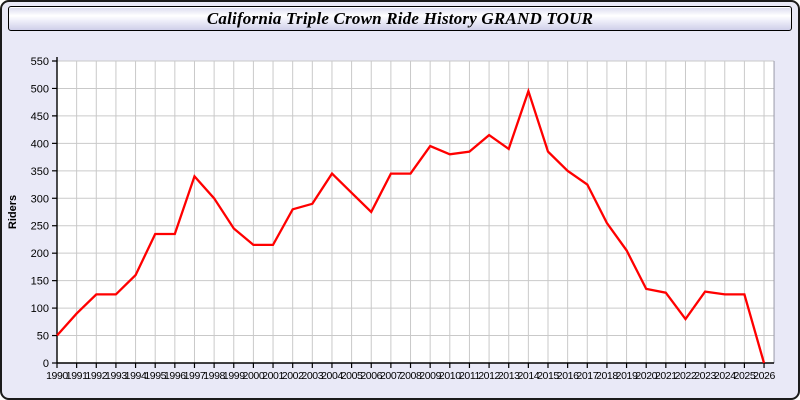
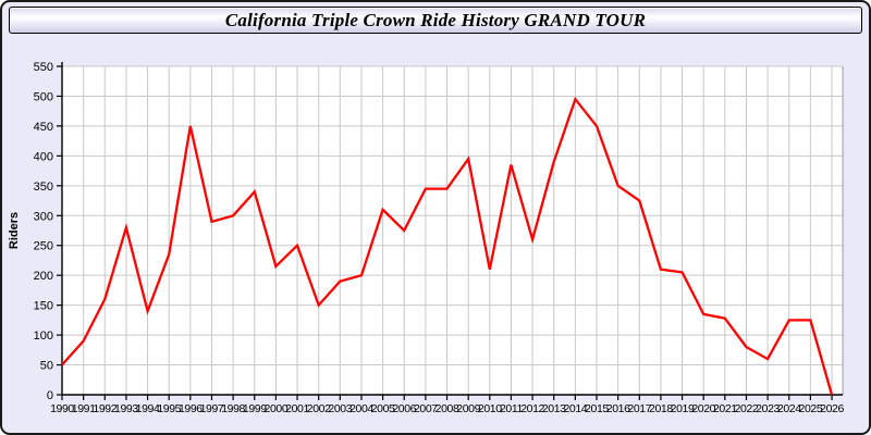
1992: 120 -> 160
1993: 120 -> 280
1994: 160 -> 140
1996: 240 -> 450
1997: 340 -> 290
1999: 240 -> 340
2001: 220 -> 250
2002: 280 -> 150
2003: 290 -> 190
2004: 340 -> 200
2010: 380 -> 210
2012: 420 -> 260
2015: 380 -> 450
2018: 260 -> 210
2023: 130 -> 60
